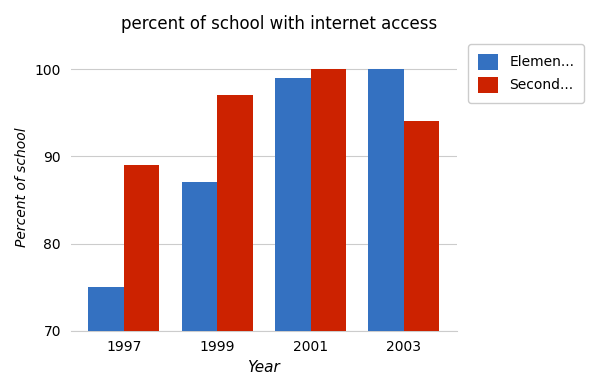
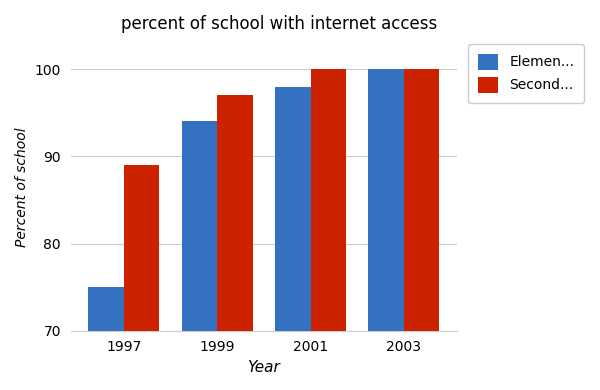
Elemen.../1999: 87 -> 94
Elemen.../2001: 99 -> 98
Second.../2003: 94 -> 100
